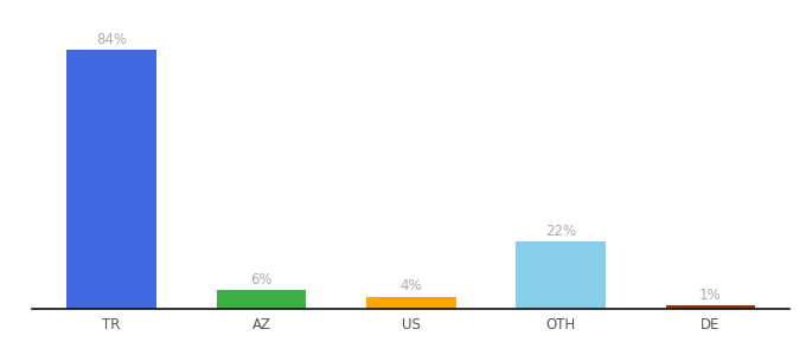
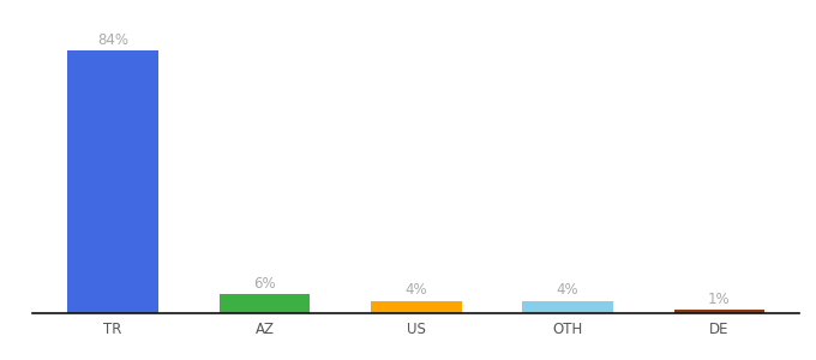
OTH: 22% -> 4%
